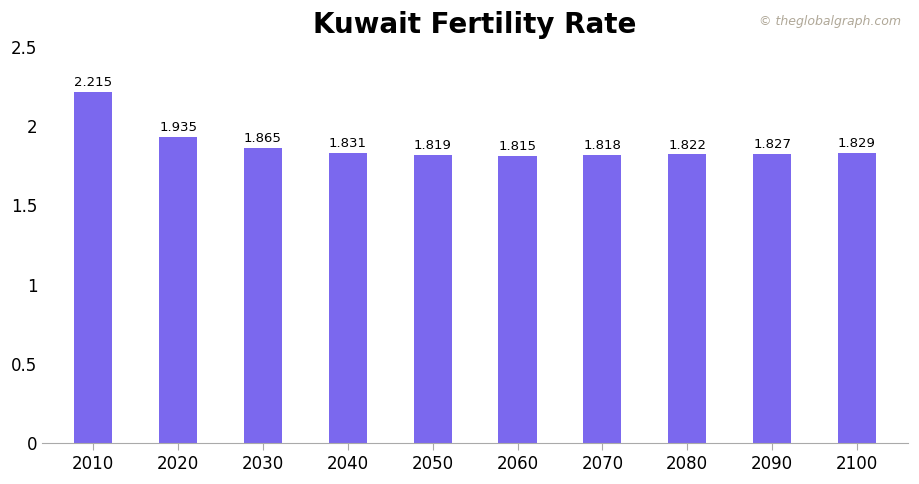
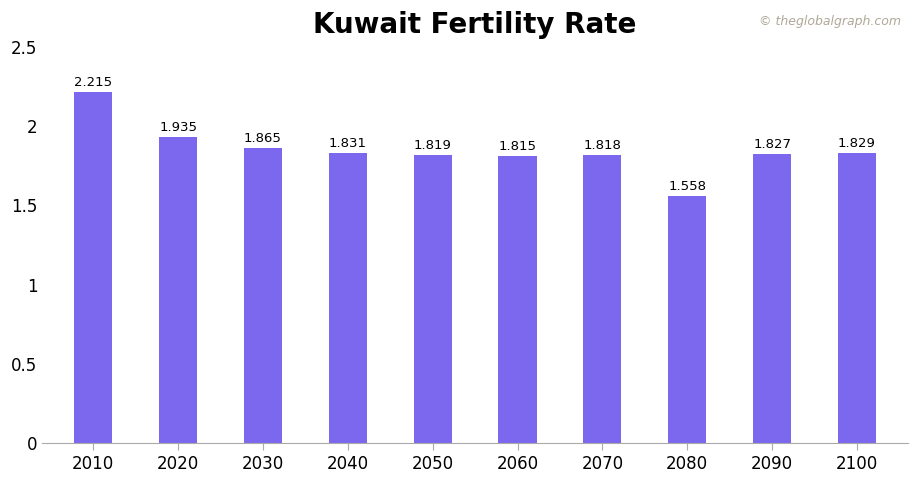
2080: 1.822 -> 1.558
